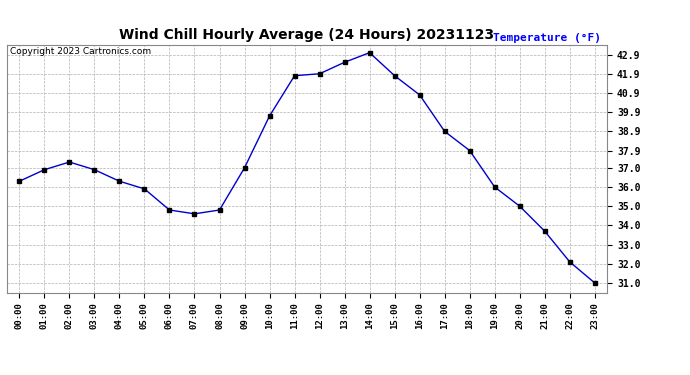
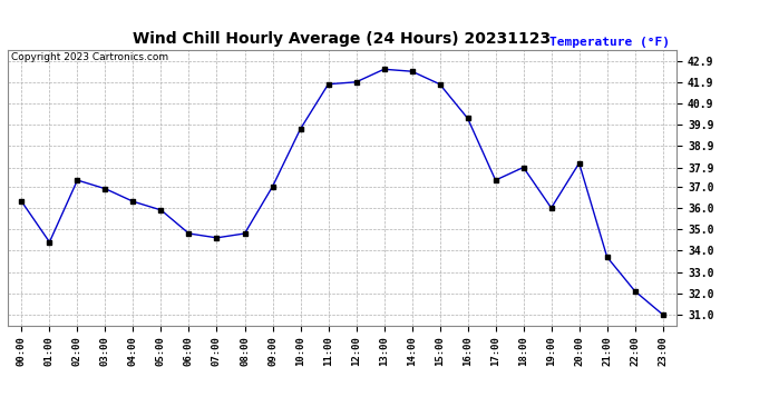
01:00: 36.9 -> 34.4
14:00: 43.0 -> 42.4
16:00: 40.8 -> 40.2
17:00: 38.9 -> 37.3
20:00: 35.0 -> 38.1
